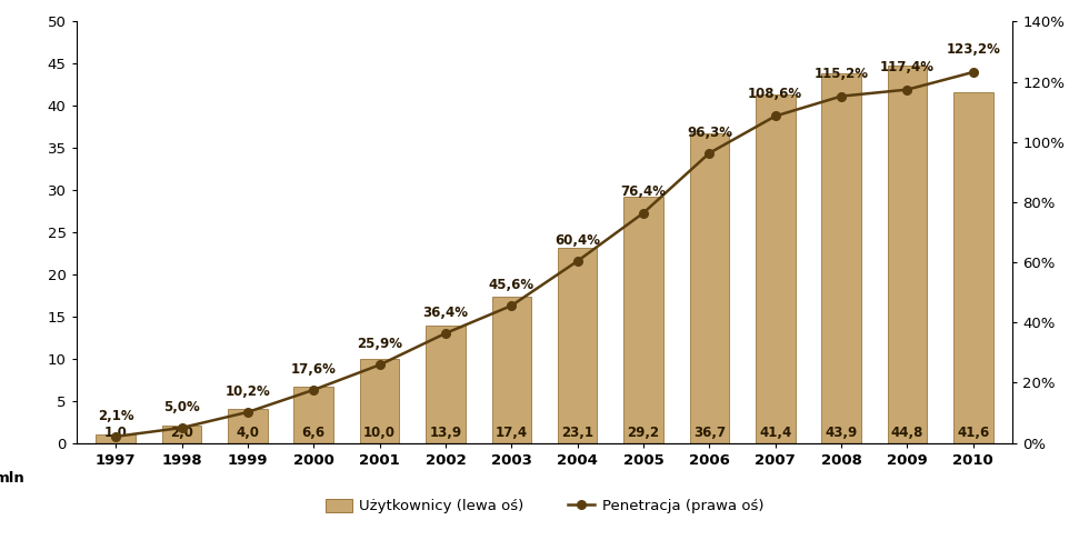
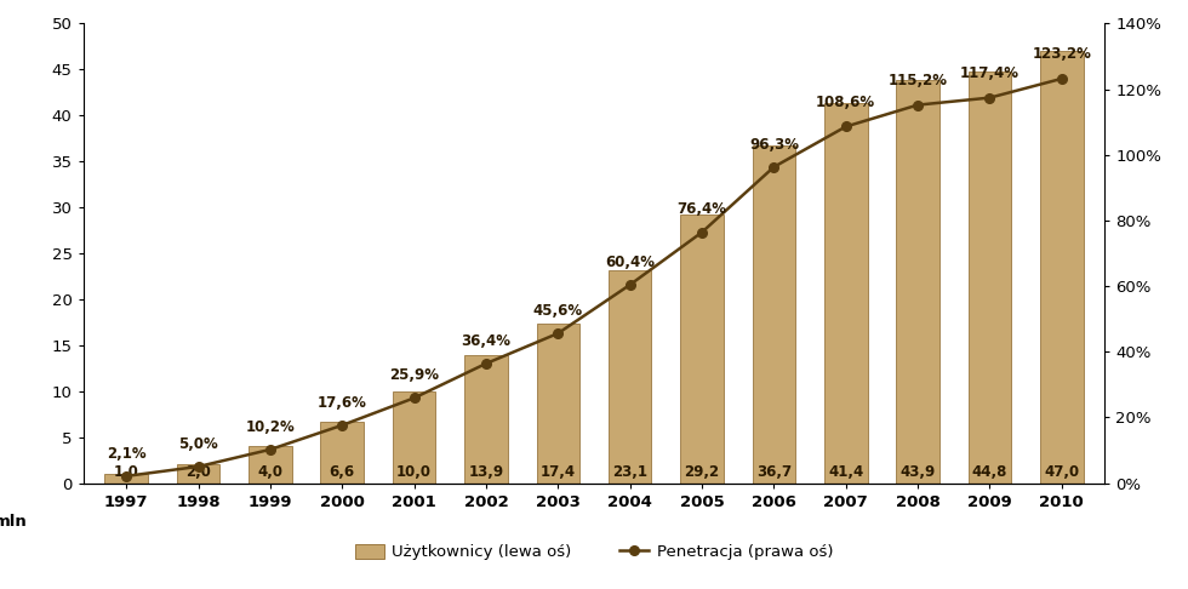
Użytkownicy (lewa oś)/2010: 41,6 -> 47,0
